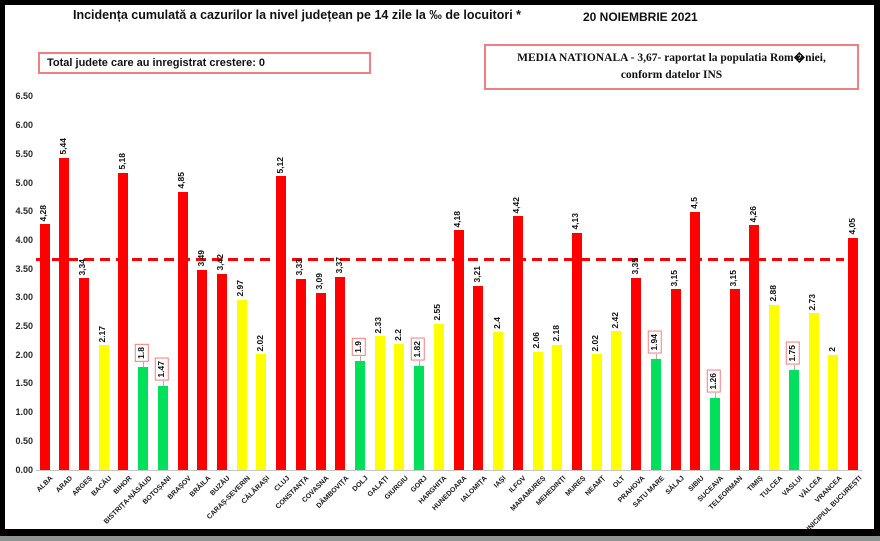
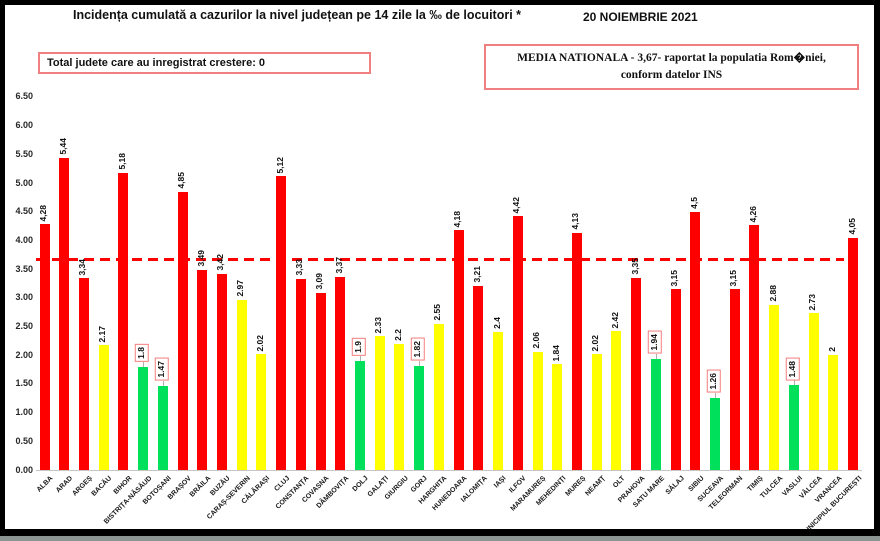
MEHEDINȚI: 2.18 -> 1.84
VASLUI: 1.75 -> 1.48
